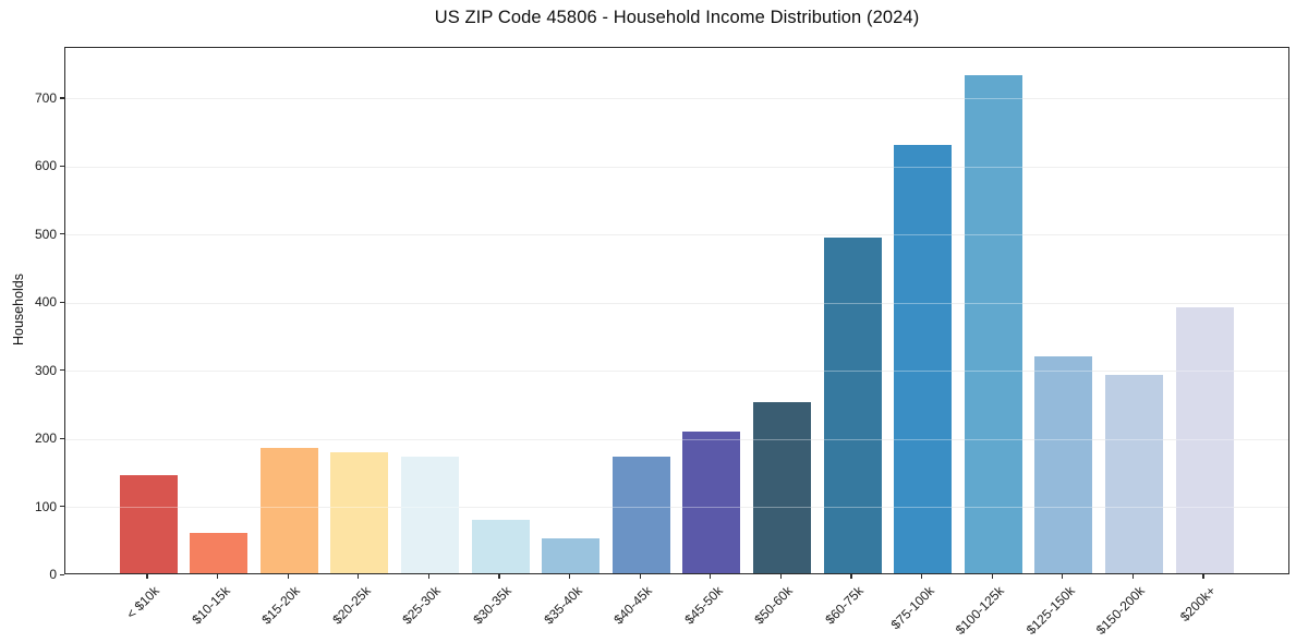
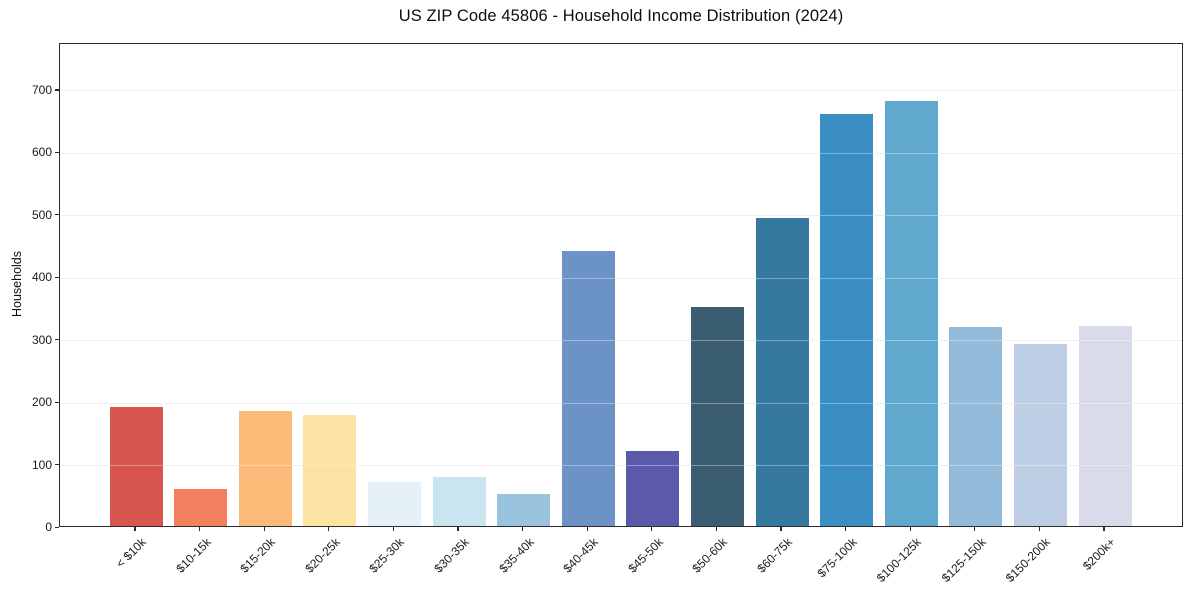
< $10k: 140 -> 190
$25-30k: 170 -> 70
$40-45k: 170 -> 440
$45-50k: 210 -> 120
$50-60k: 250 -> 350
$75-100k: 630 -> 660
$100-125k: 730 -> 680
$200k+: 390 -> 320
